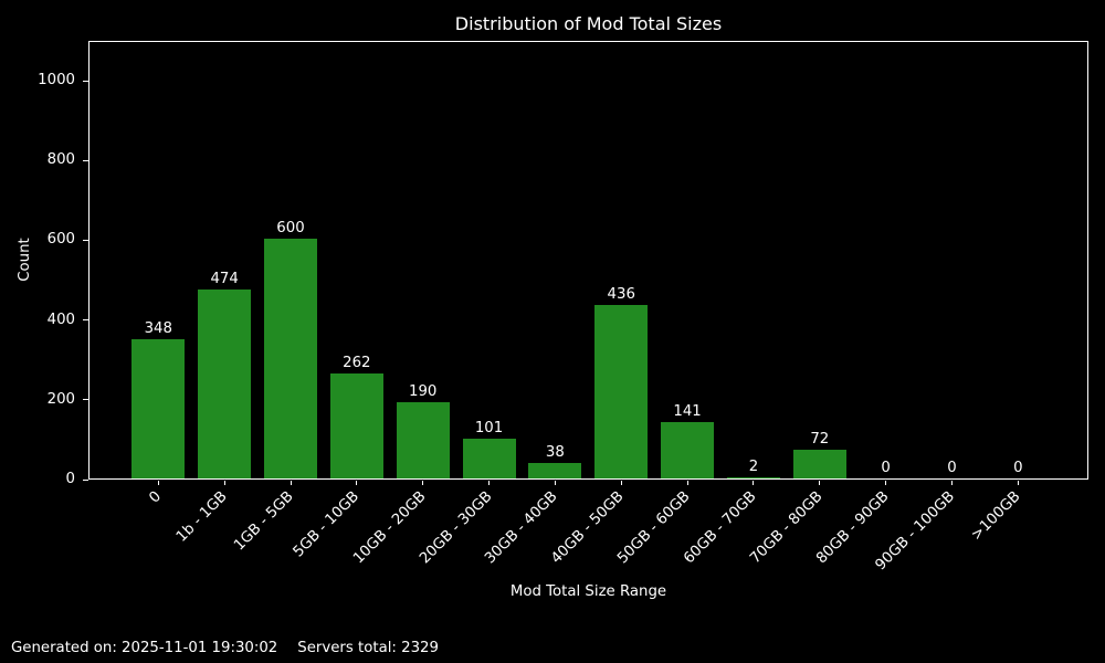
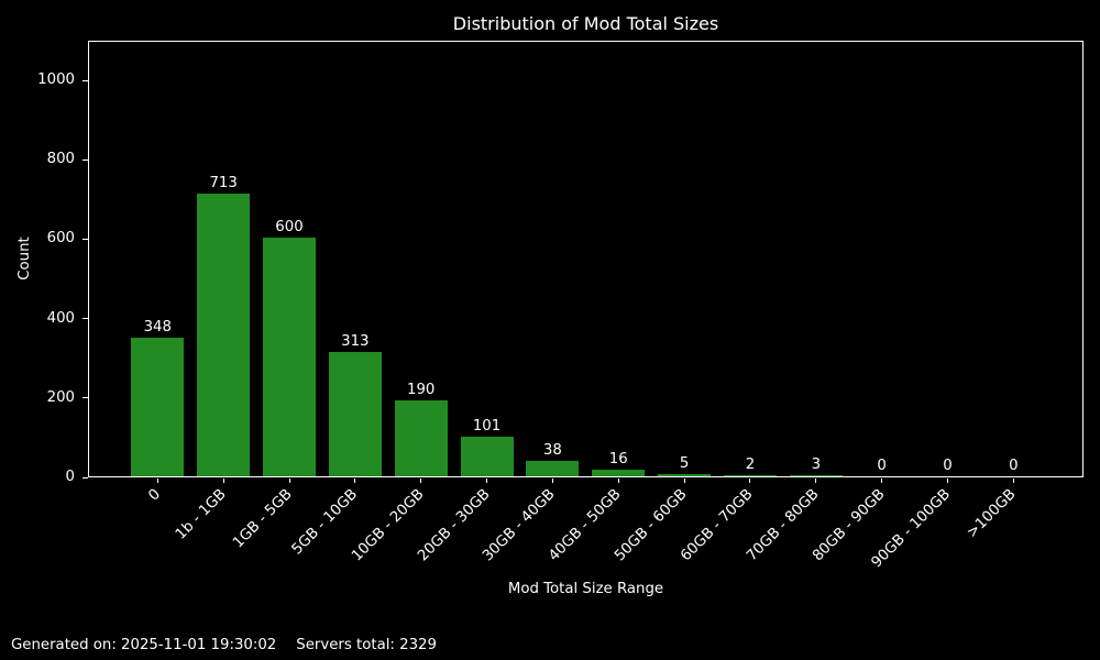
1b - 1GB: 474 -> 713
5GB - 10GB: 262 -> 313
40GB - 50GB: 436 -> 16
50GB - 60GB: 141 -> 5
70GB - 80GB: 72 -> 3
